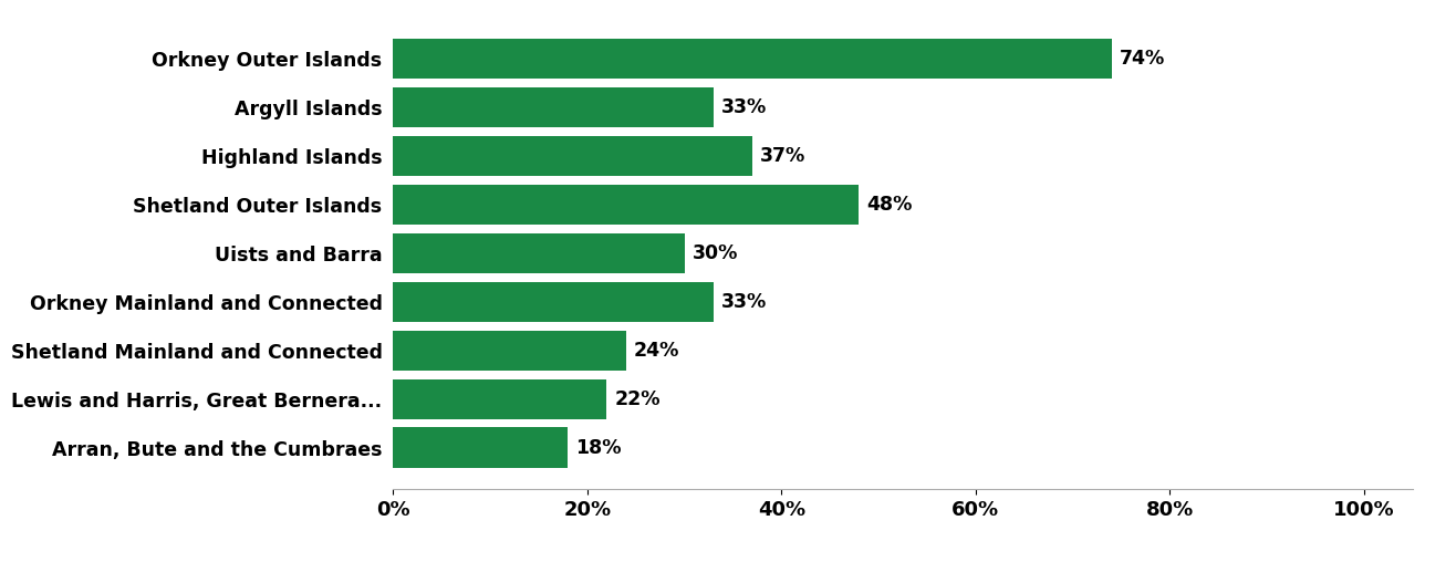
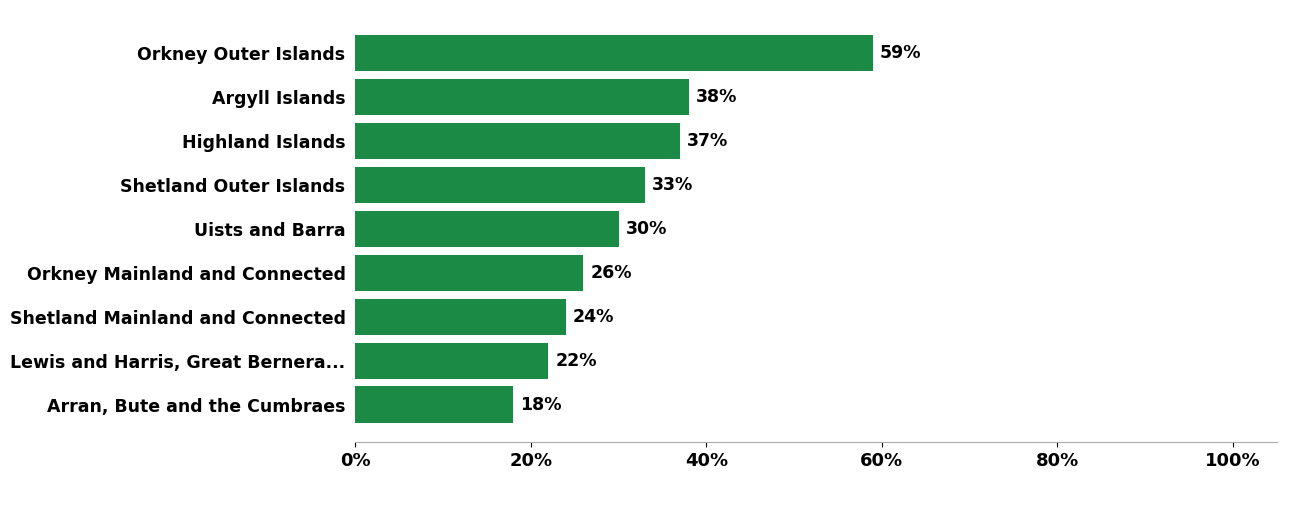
Orkney Outer Islands: 74% -> 59%
Argyll Islands: 33% -> 38%
Shetland Outer Islands: 48% -> 33%
Orkney Mainland and Connected: 33% -> 26%
